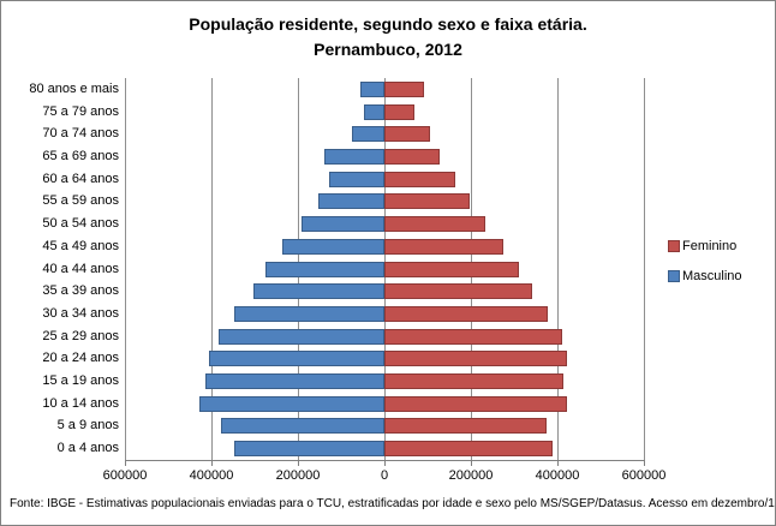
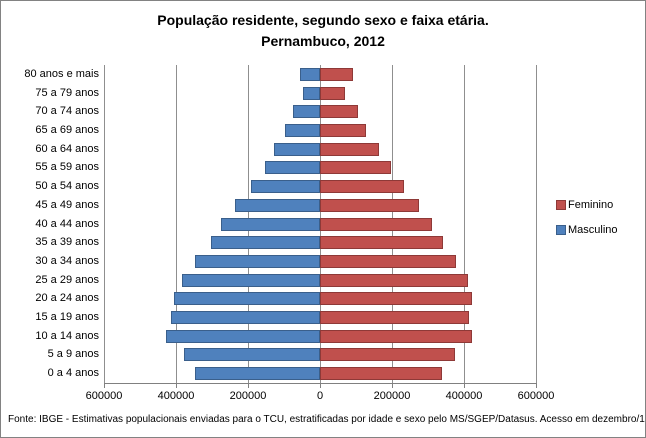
Masculino/65 a 69 anos: 140000 -> 100000
Feminino/0 a 4 anos: 390000 -> 340000
